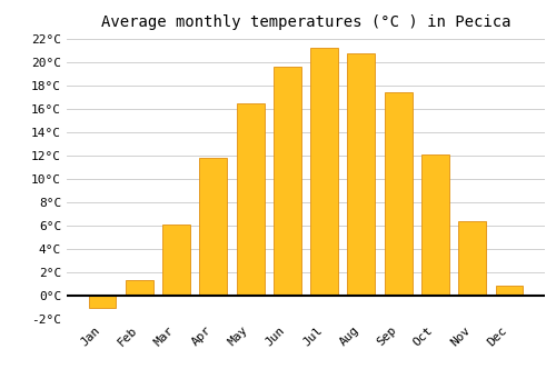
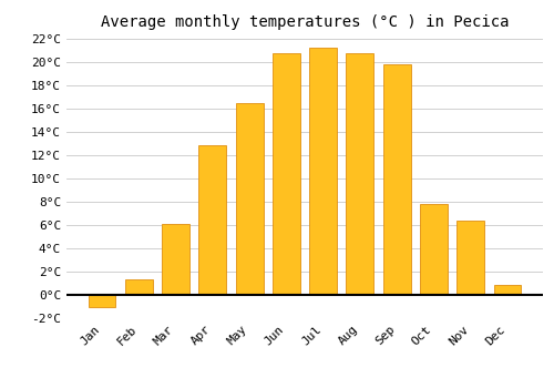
Apr: 11.8°C -> 12.9°C
Jun: 19.6°C -> 20.8°C
Sep: 17.4°C -> 19.8°C
Oct: 12.1°C -> 7.8°C
